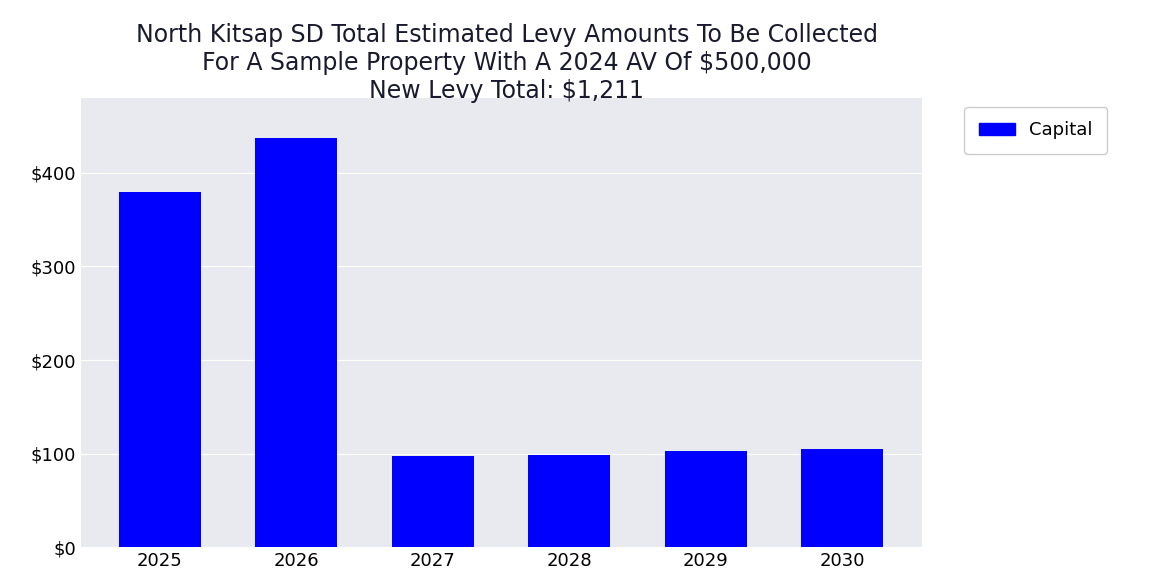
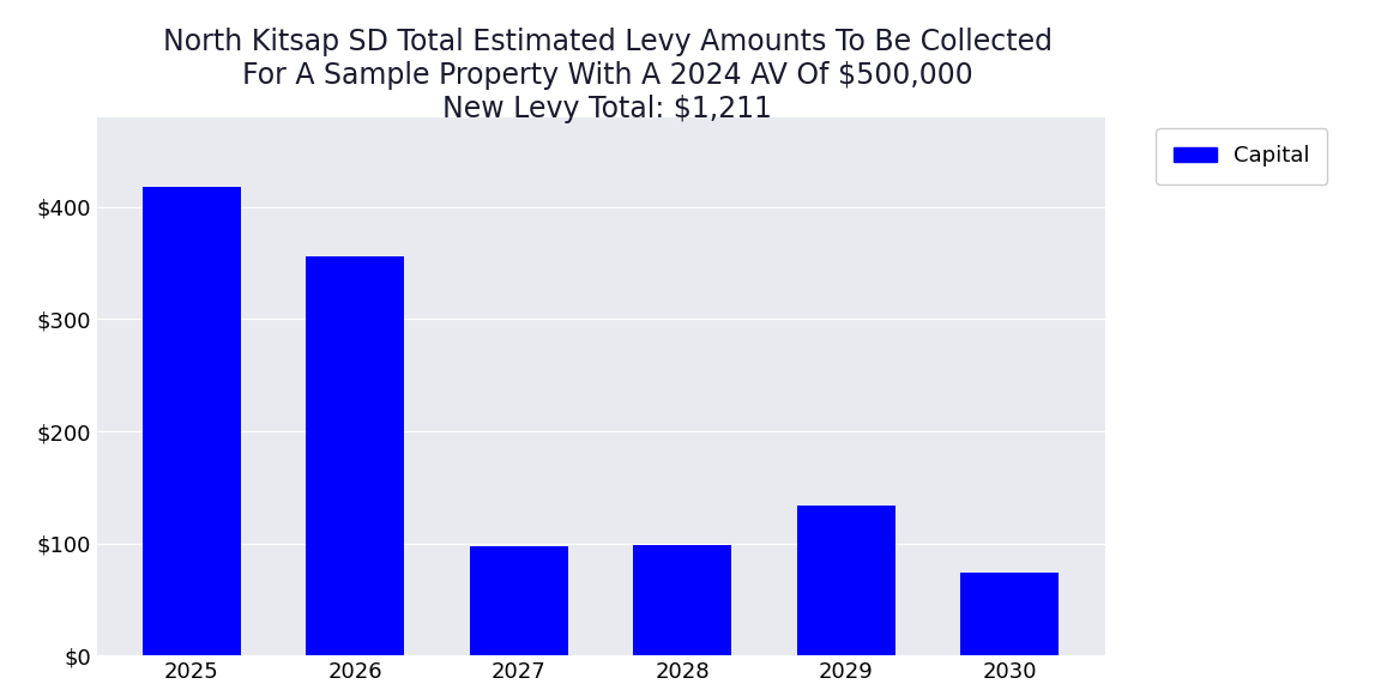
2025: $380 -> $418
2026: $437 -> $356
2029: $103 -> $134
2030: $105 -> $74
